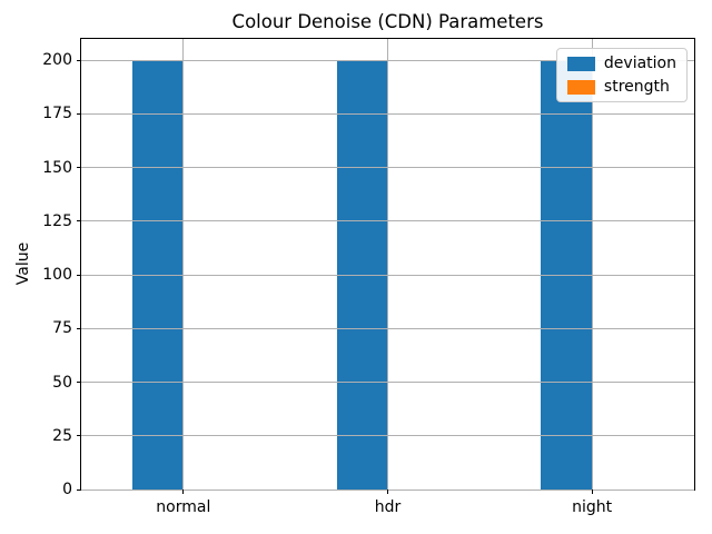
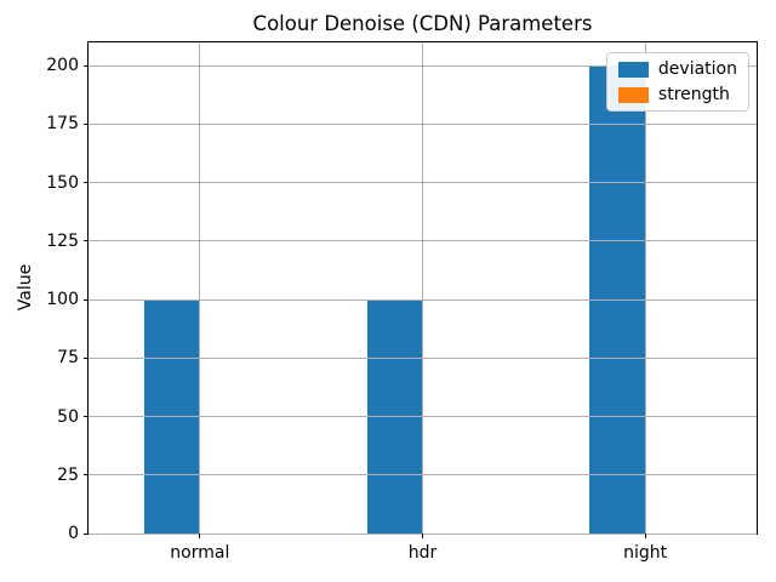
deviation/normal: 200 -> 100
deviation/hdr: 200 -> 100
